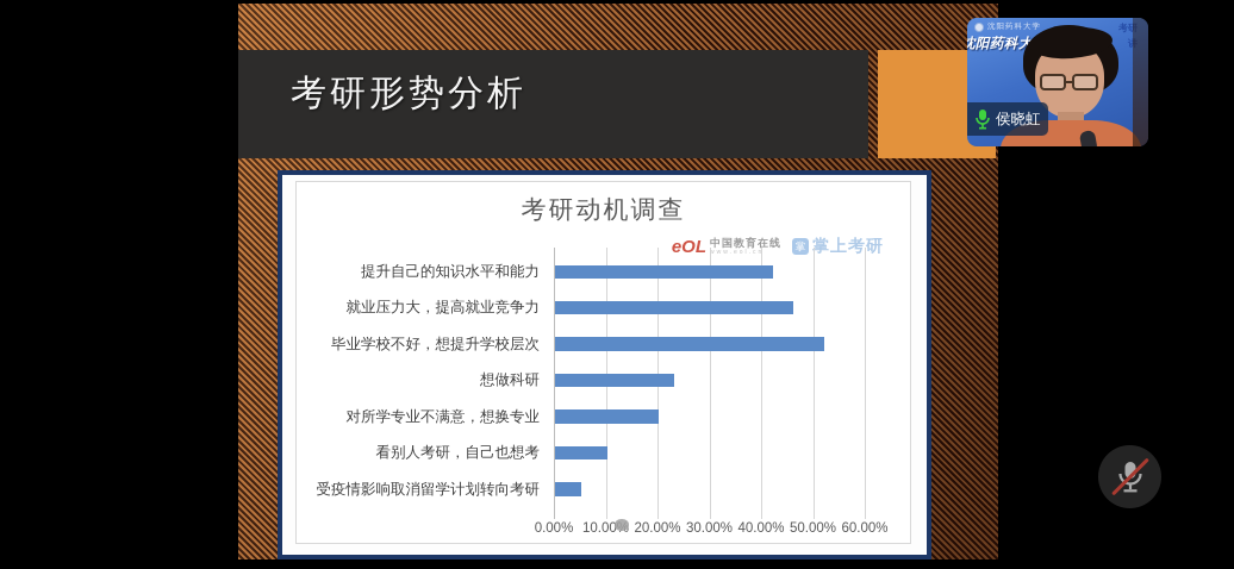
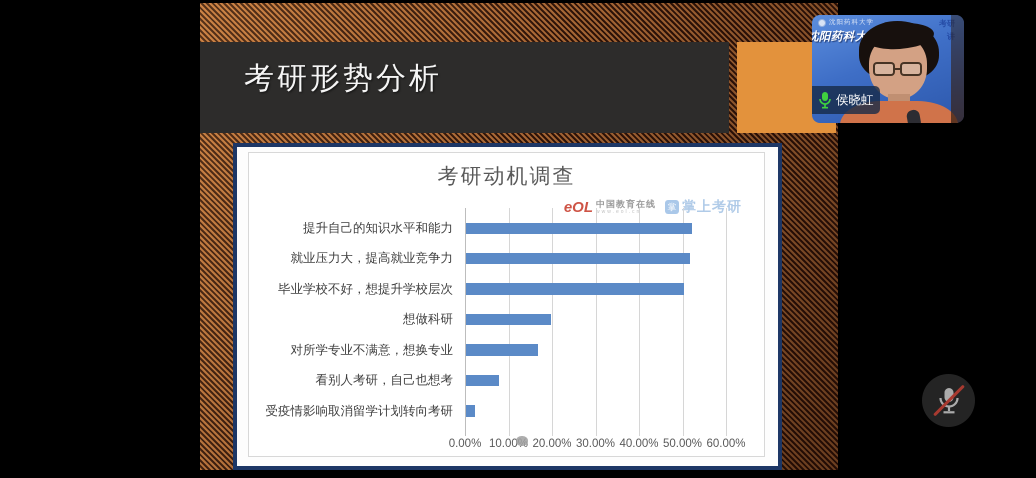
提升自己的知识水平和能力: 42% -> 52%
就业压力大，提高就业竞争力: 46% -> 51%
毕业学校不好，想提升学校层次: 52% -> 50%
想做科研: 23% -> 20%
对所学专业不满意，想换专业: 20% -> 16%
看别人考研，自己也想考: 10% -> 8%
受疫情影响取消留学计划转向考研: 5% -> 2%
